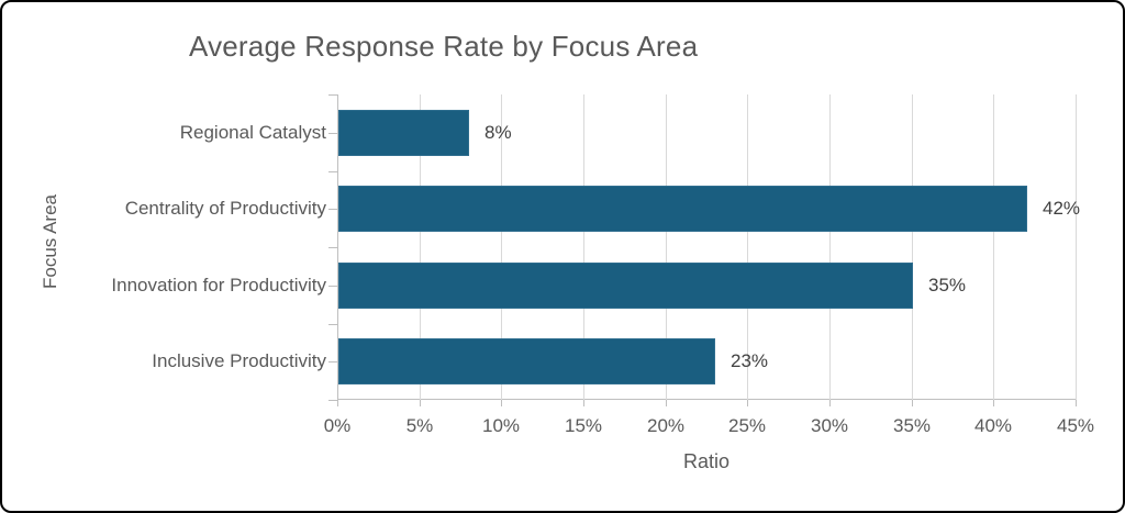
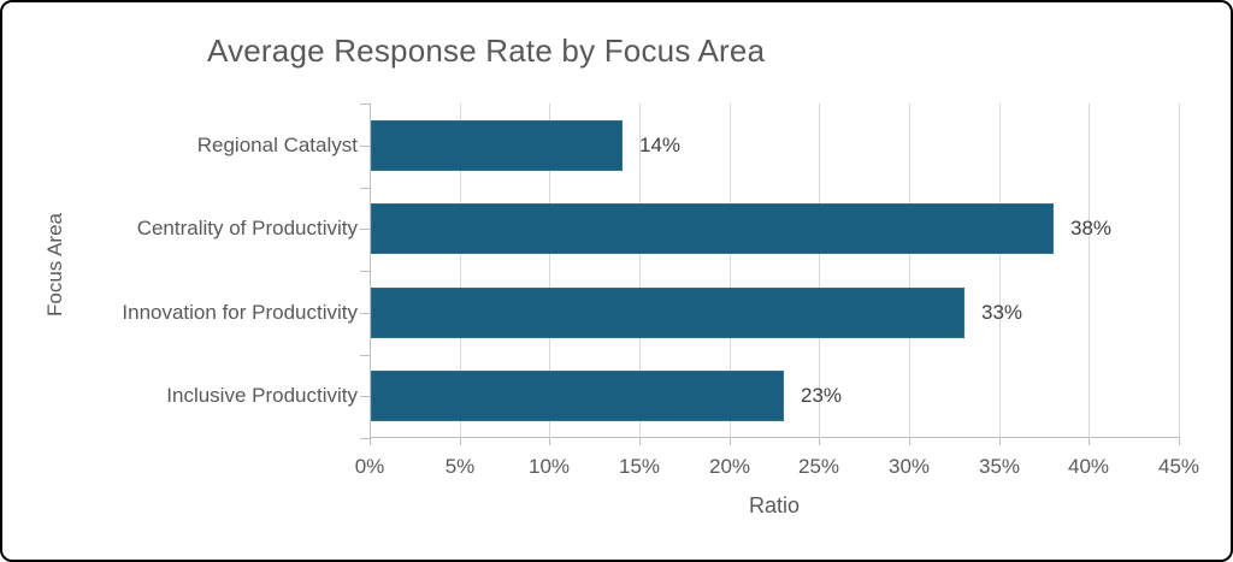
Regional Catalyst: 8% -> 14%
Centrality of Productivity: 42% -> 38%
Innovation for Productivity: 35% -> 33%
